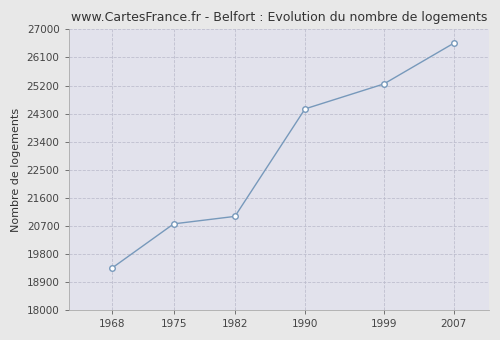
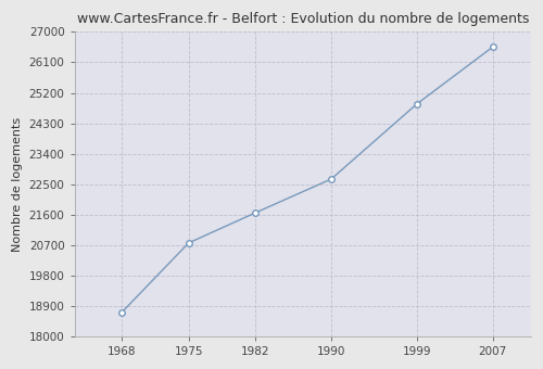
1968: 19350 -> 18720
1982: 21000 -> 21650
1990: 24450 -> 22650
1999: 25250 -> 24870
